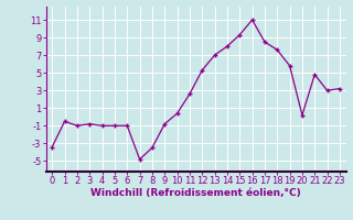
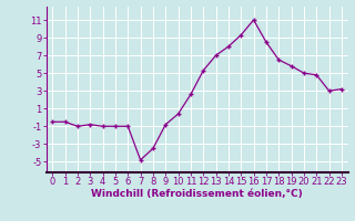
0: -3.4 -> -0.5
18: 7.6 -> 6.5
20: 0.2 -> 5.0
